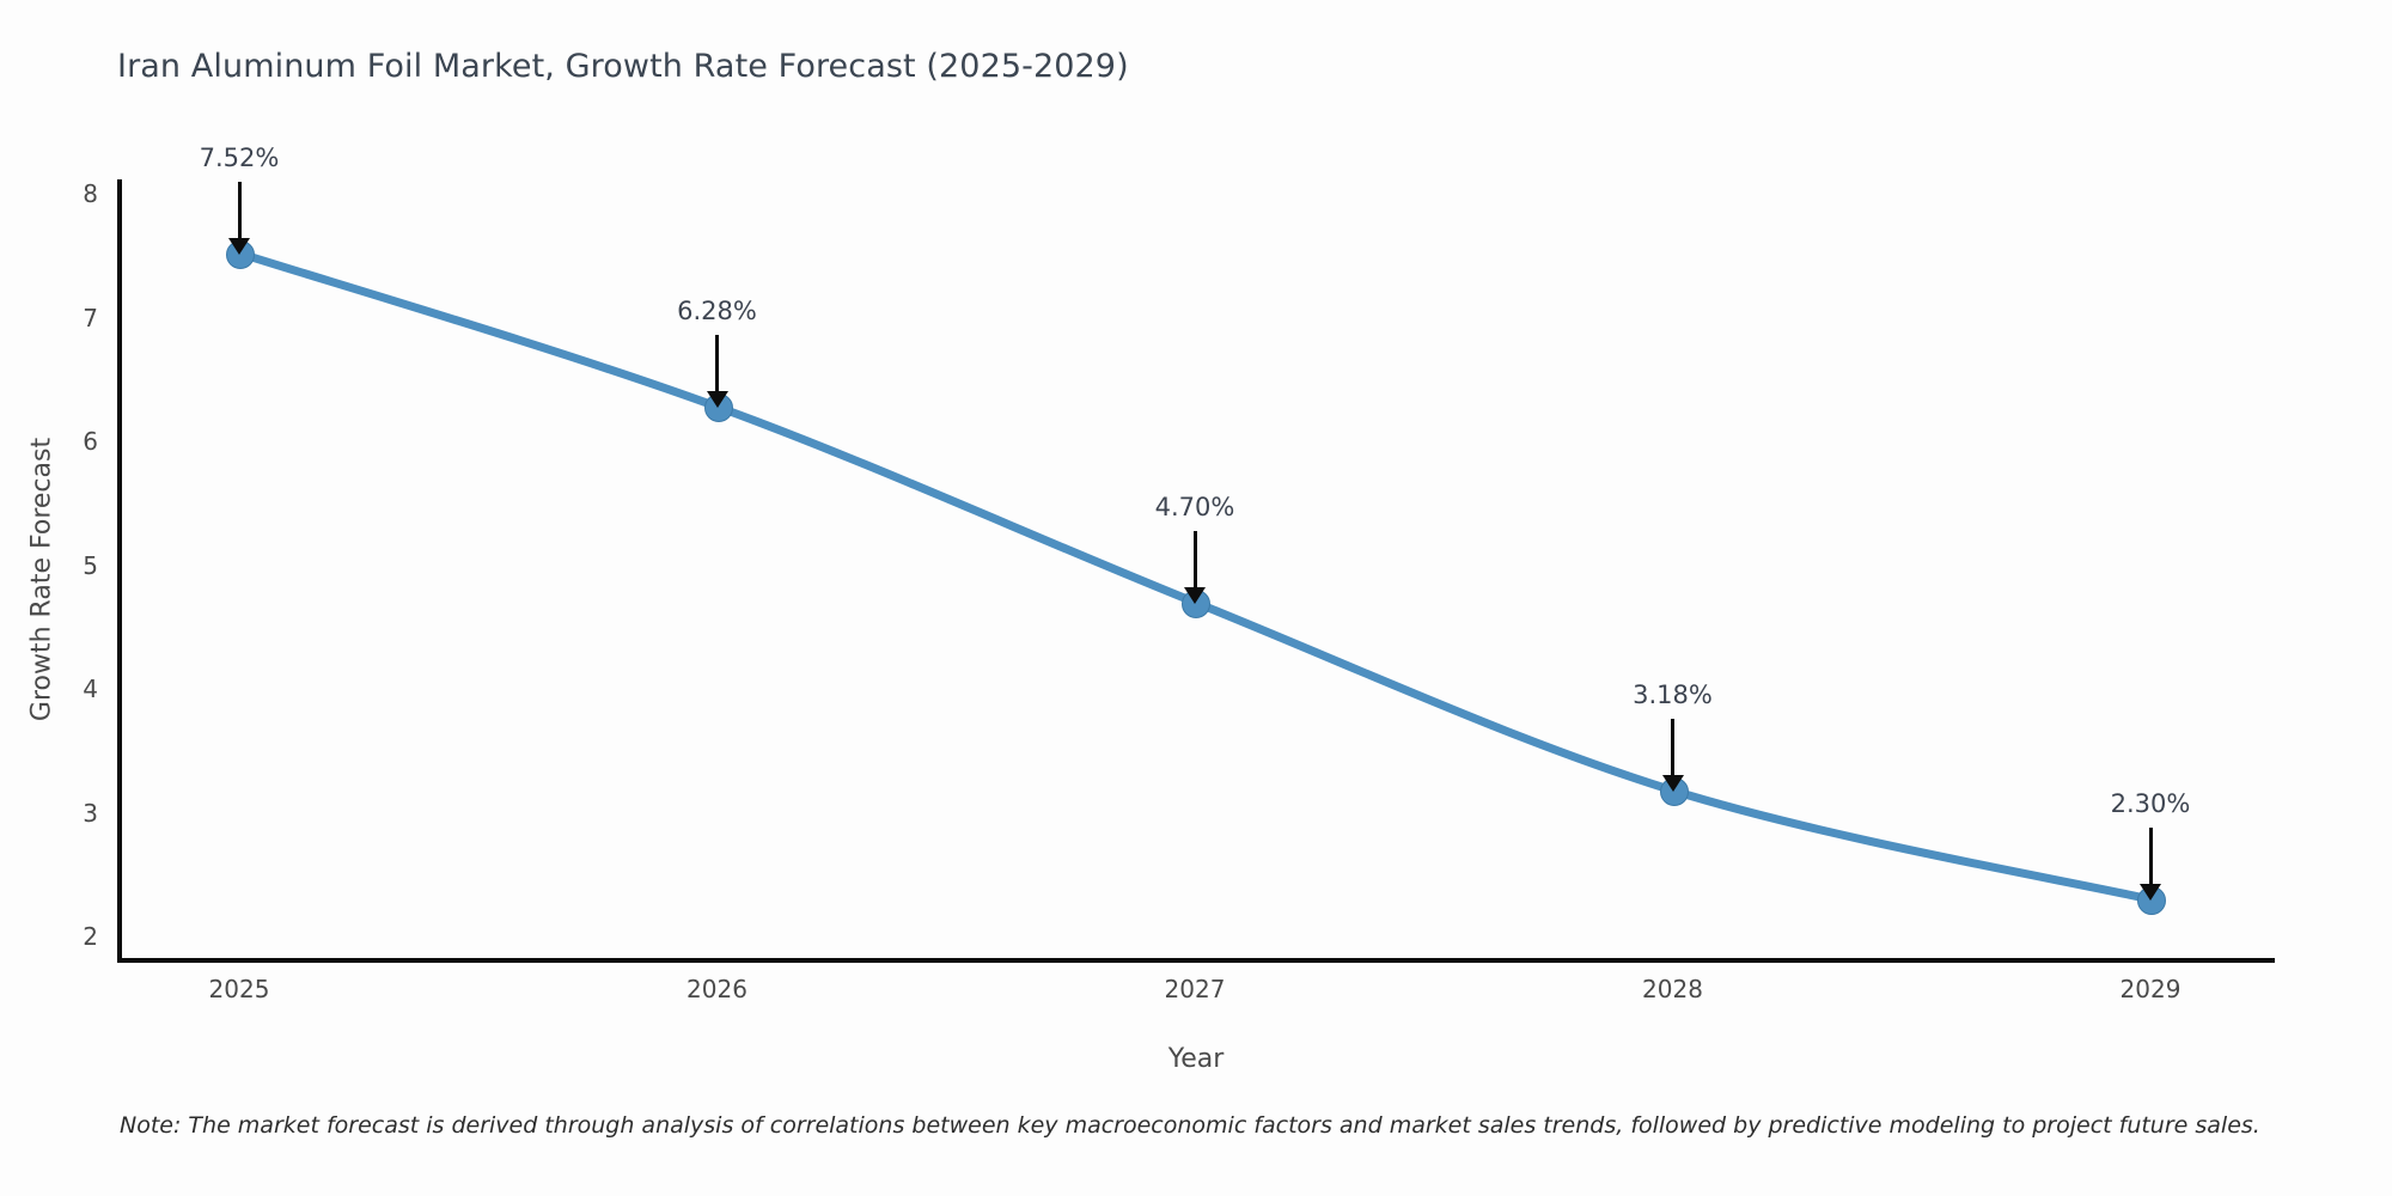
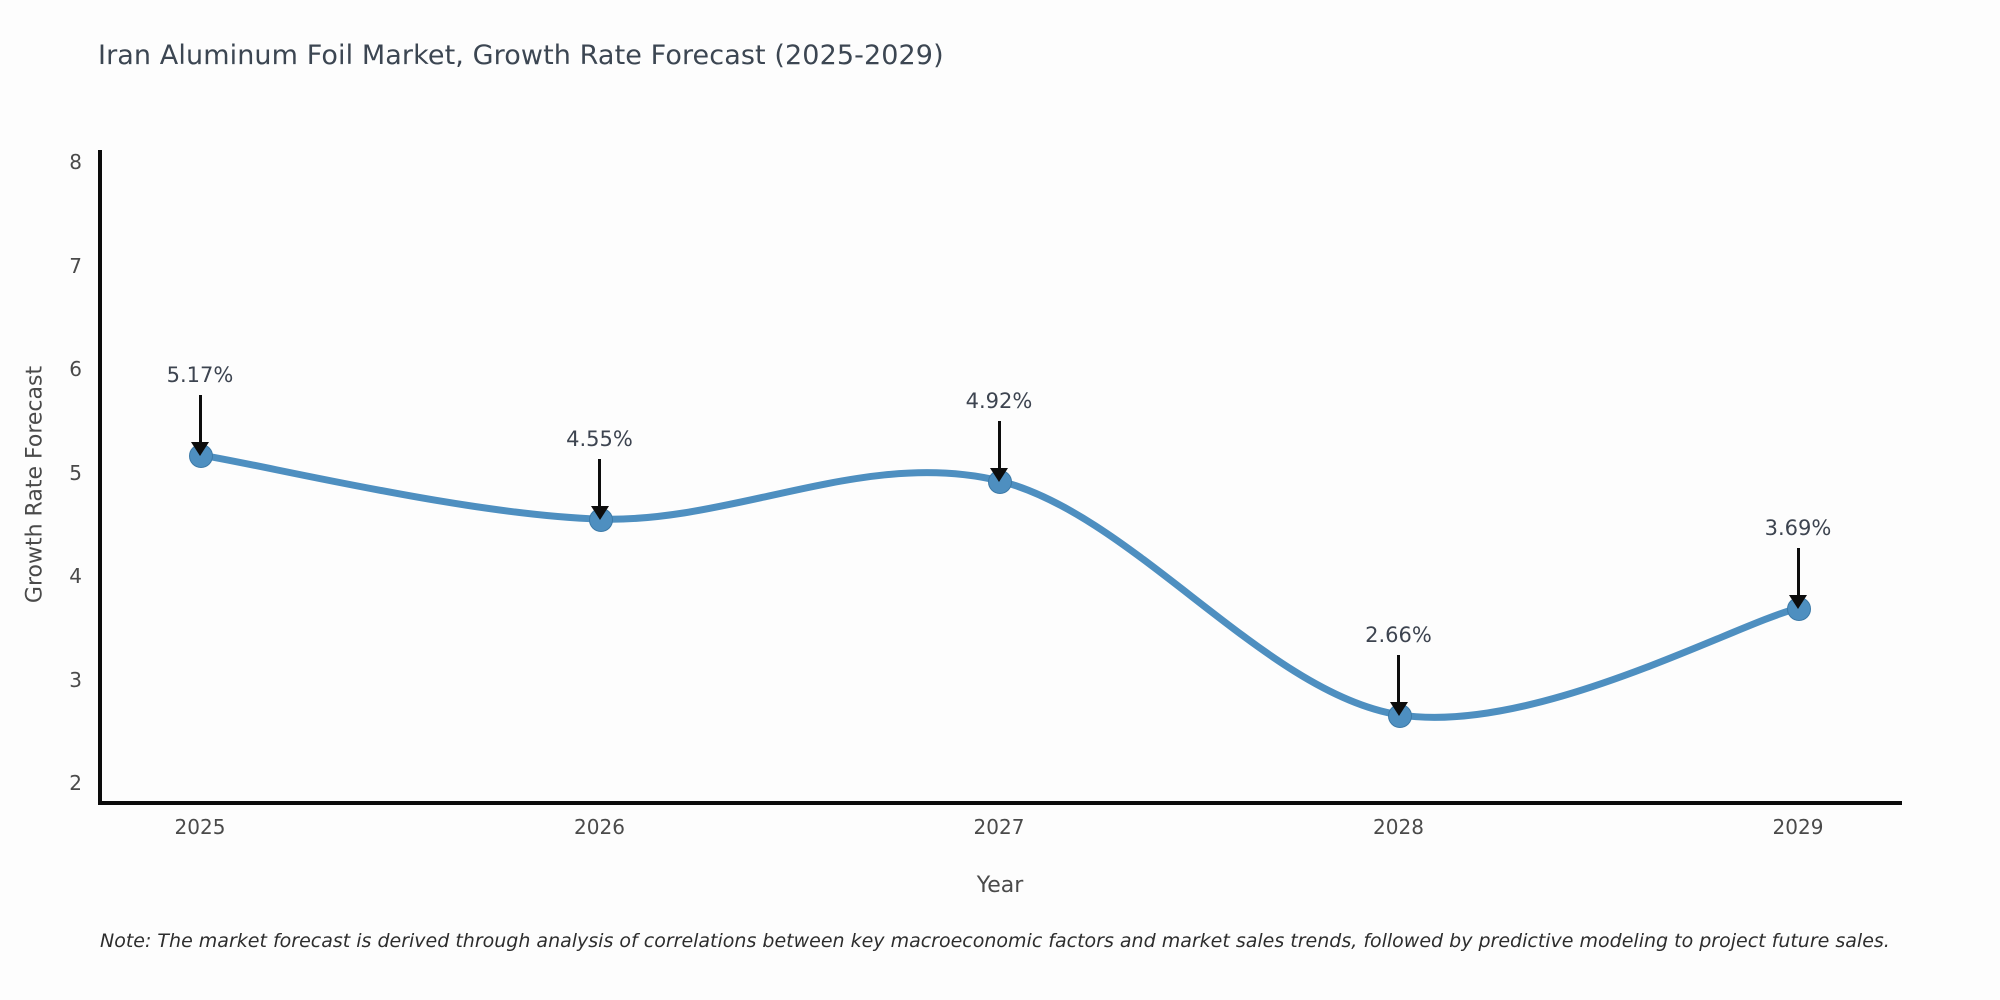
2025: 7.52% -> 5.17%
2026: 6.28% -> 4.55%
2027: 4.70% -> 4.92%
2028: 3.18% -> 2.66%
2029: 2.30% -> 3.69%
